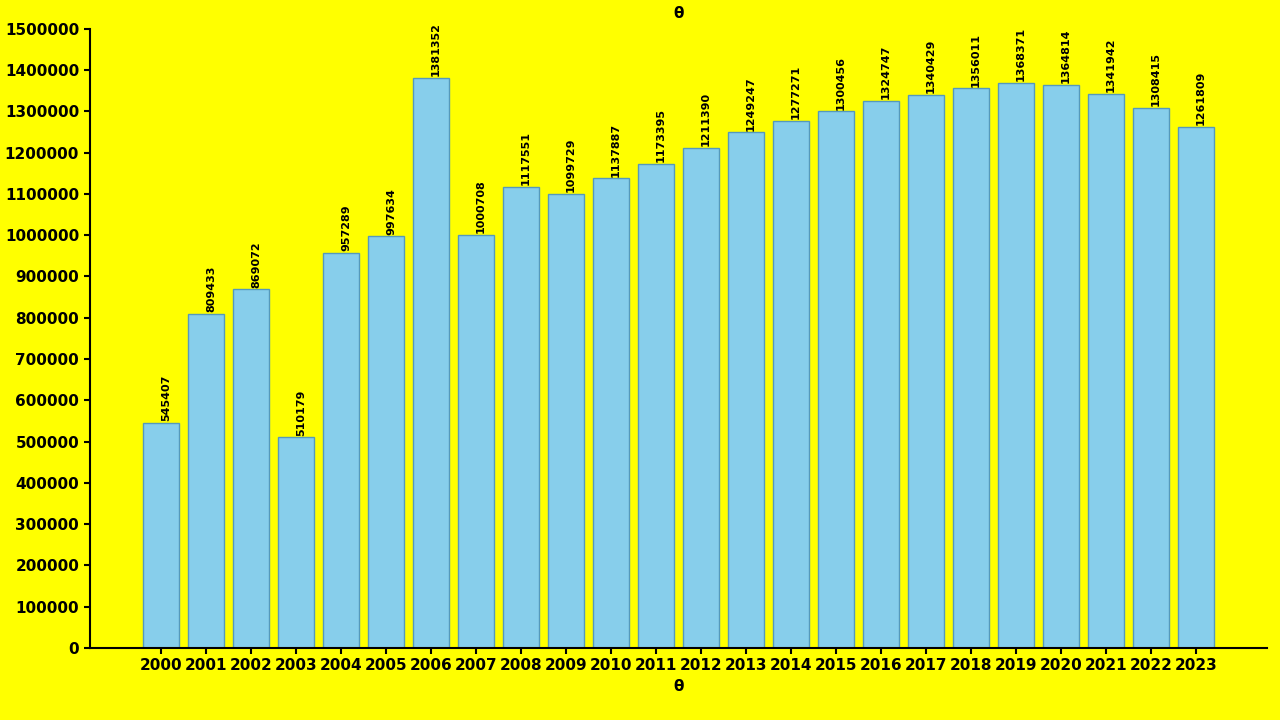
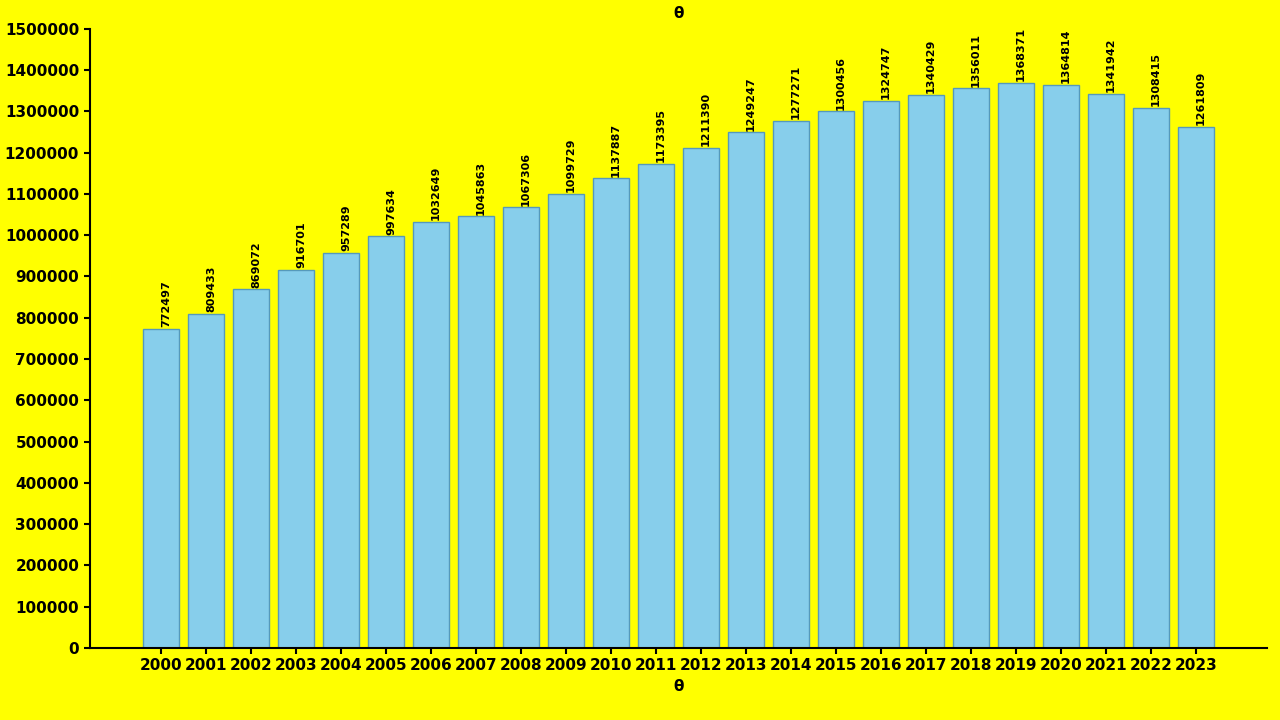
2000: 545407 -> 772497
2003: 510179 -> 916701
2006: 1381352 -> 1032649
2007: 1000708 -> 1045863
2008: 1117551 -> 1067306
